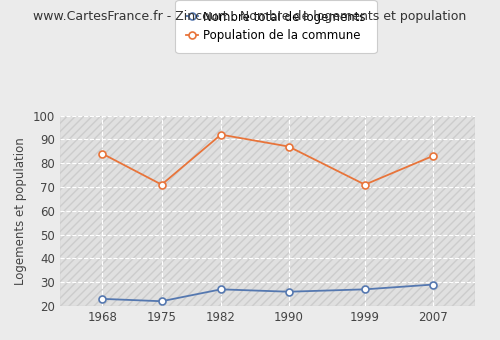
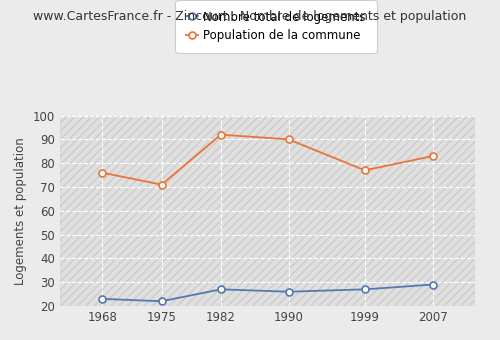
Population de la commune/1968: 84 -> 76
Population de la commune/1990: 87 -> 90
Population de la commune/1999: 71 -> 77
